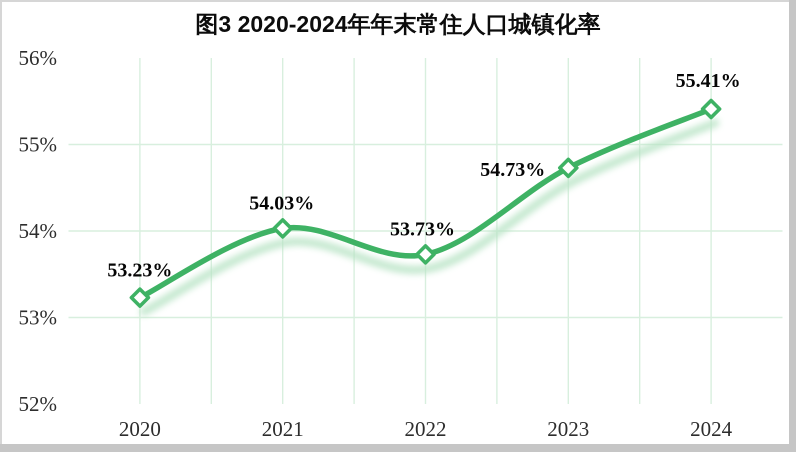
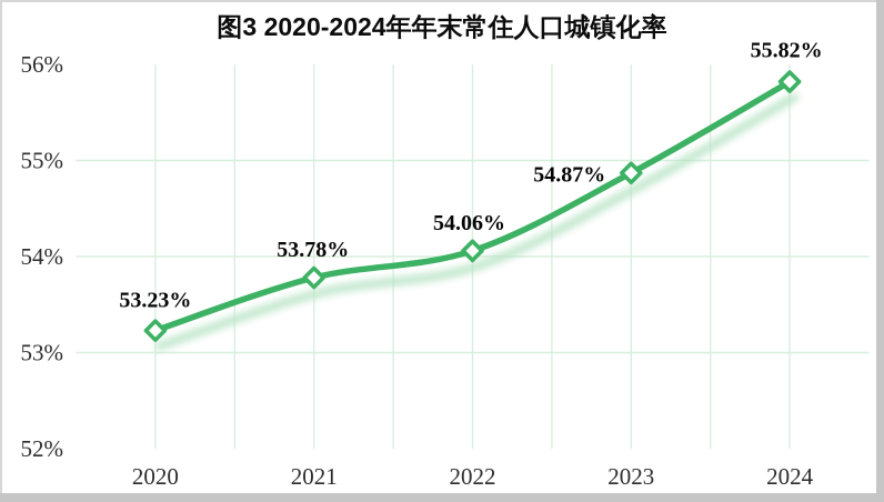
2021: 54.03% -> 53.78%
2022: 53.73% -> 54.06%
2023: 54.73% -> 54.87%
2024: 55.41% -> 55.82%
